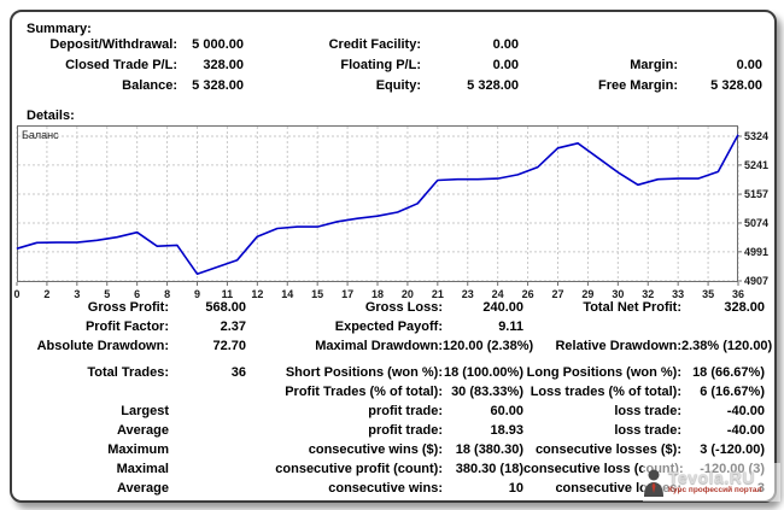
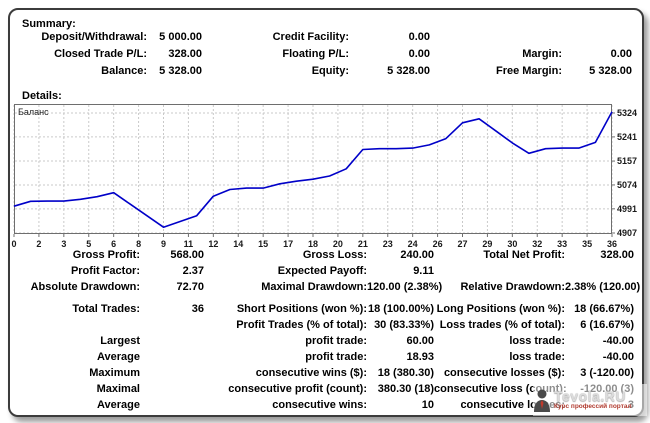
8: 5010 -> 4970
